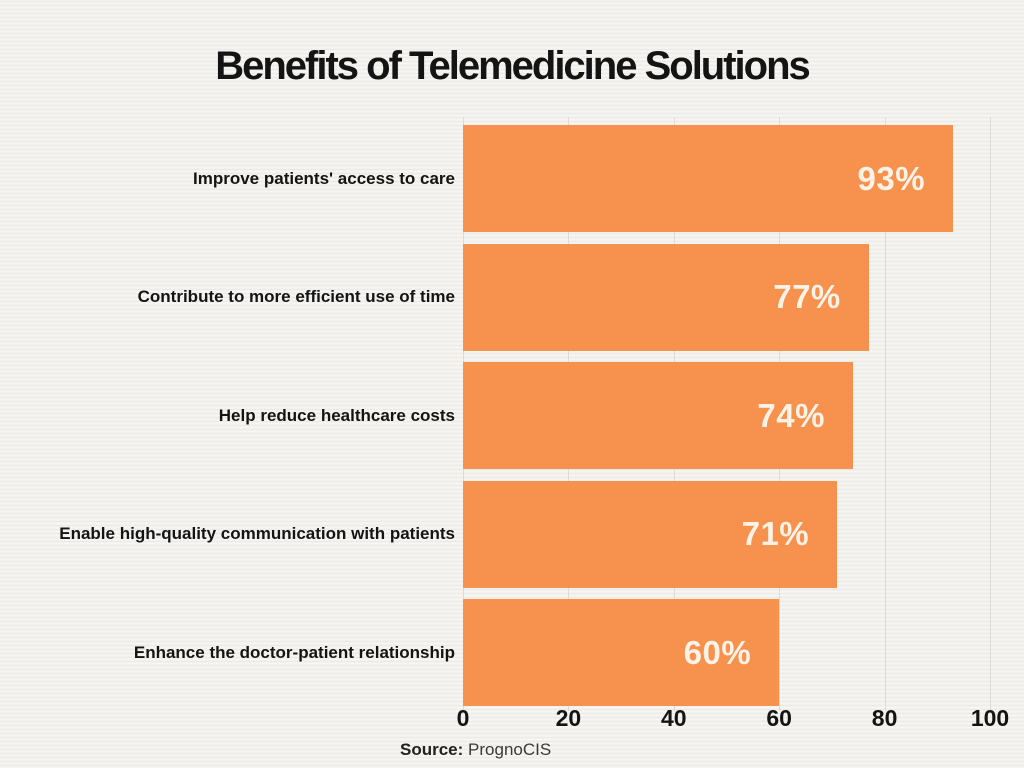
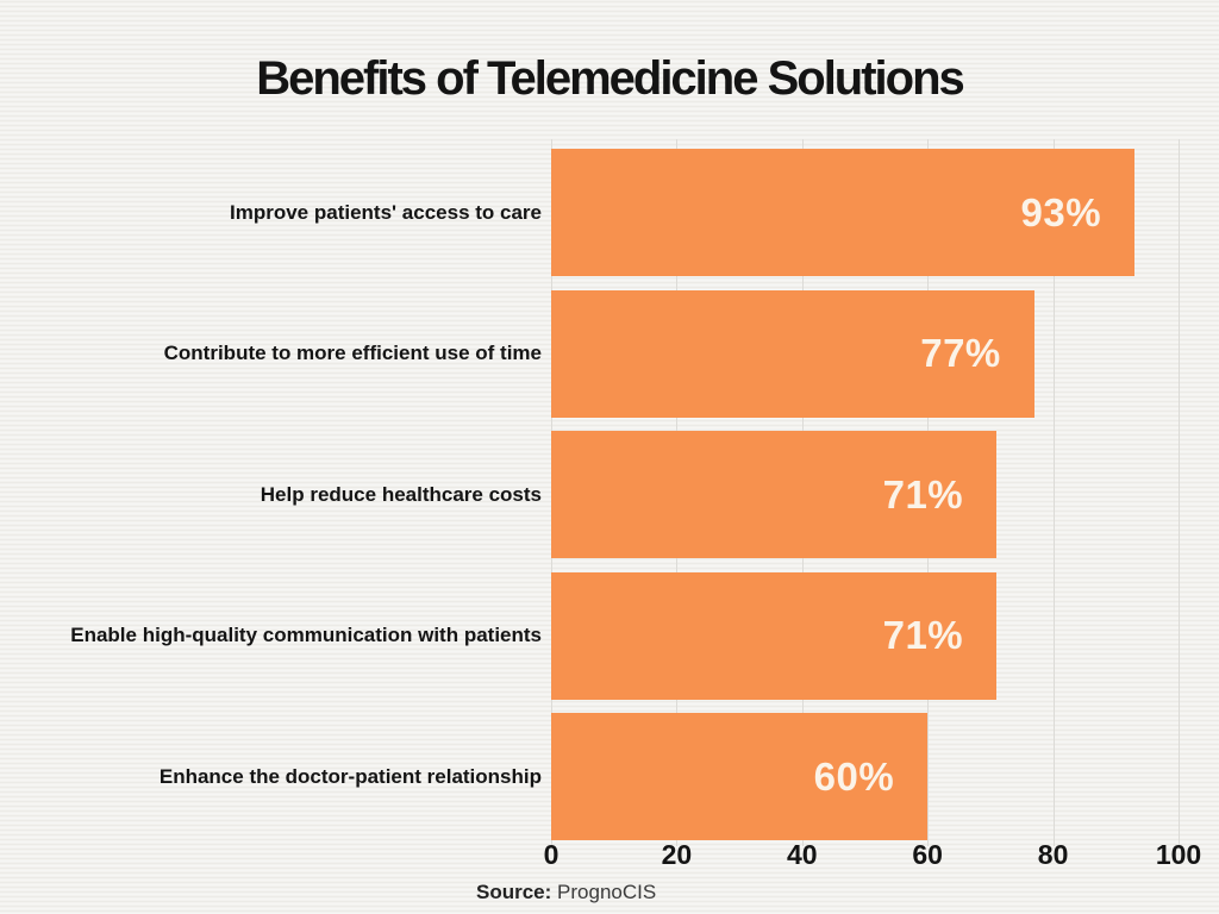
Help reduce healthcare costs: 74% -> 71%
